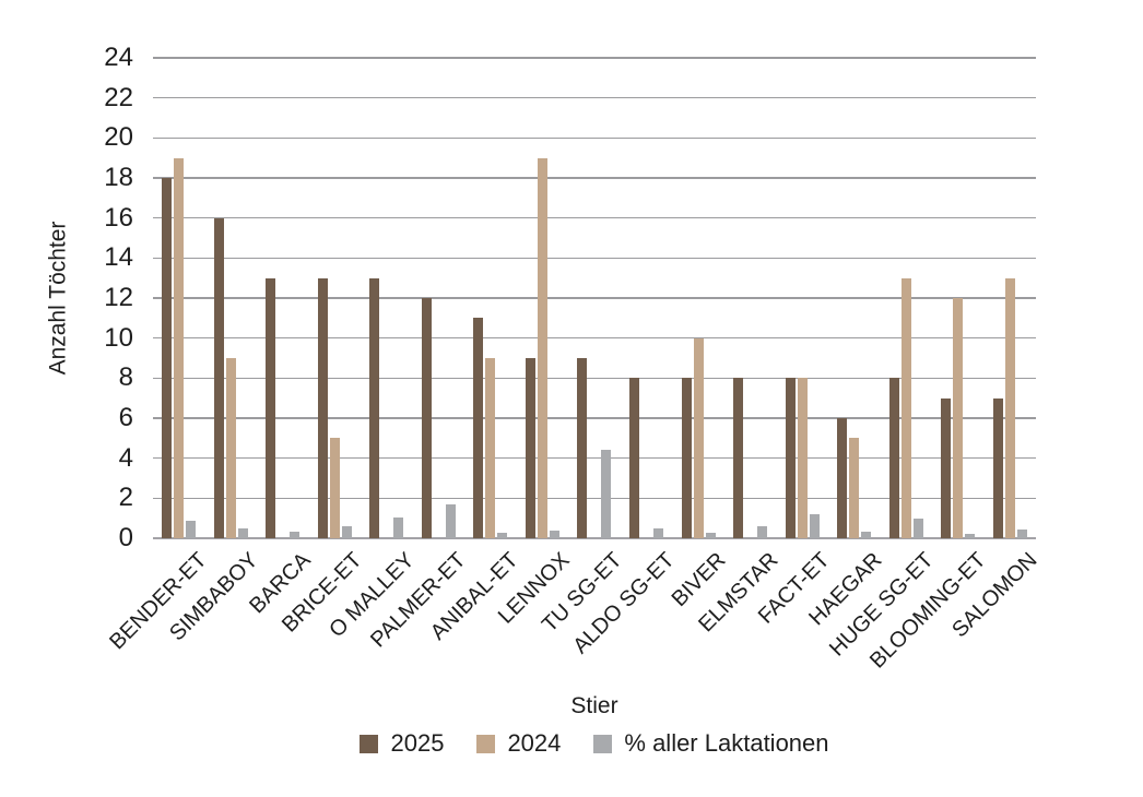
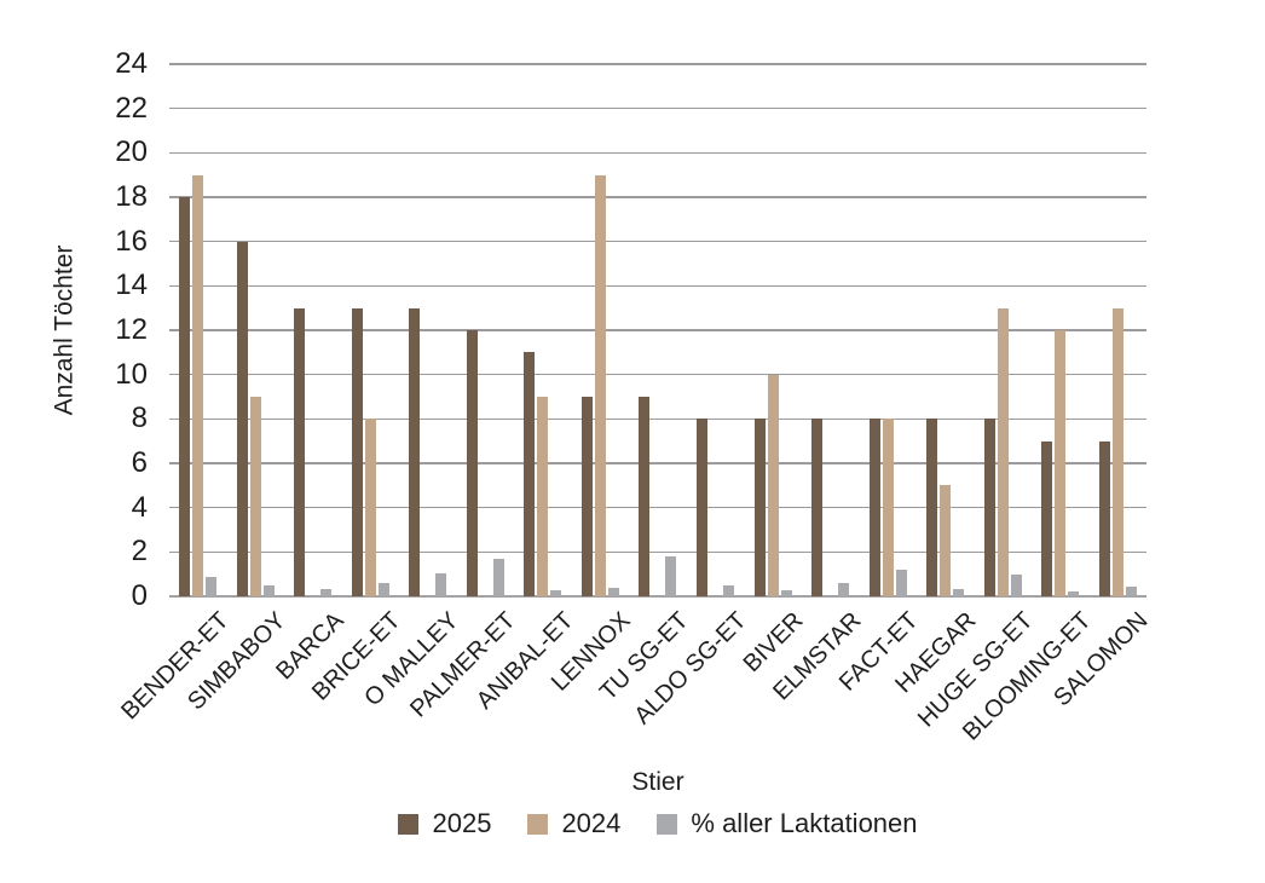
2024/BRICE-ET: 5 -> 8
% aller Laktationen/TU SG-ET: 4.4 -> 1.8
2025/HAEGAR: 6 -> 8
